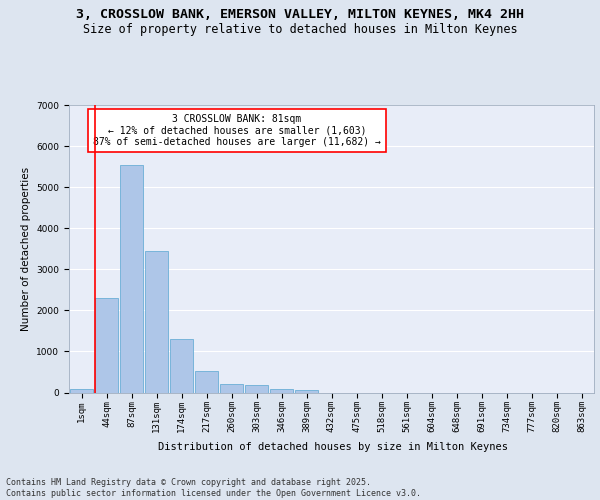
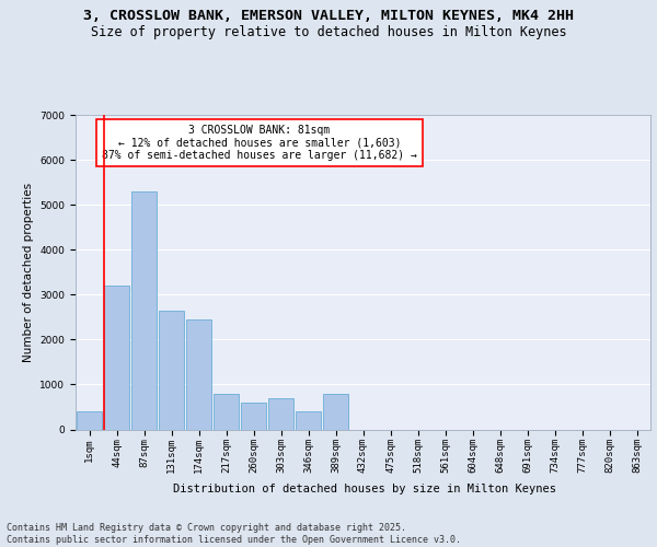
1sqm: 80 -> 400
44sqm: 2300 -> 3200
87sqm: 5550 -> 5300
131sqm: 3450 -> 2650
174sqm: 1310 -> 2450
217sqm: 530 -> 800
260sqm: 210 -> 600
303sqm: 180 -> 700
346sqm: 90 -> 400
389sqm: 60 -> 800
